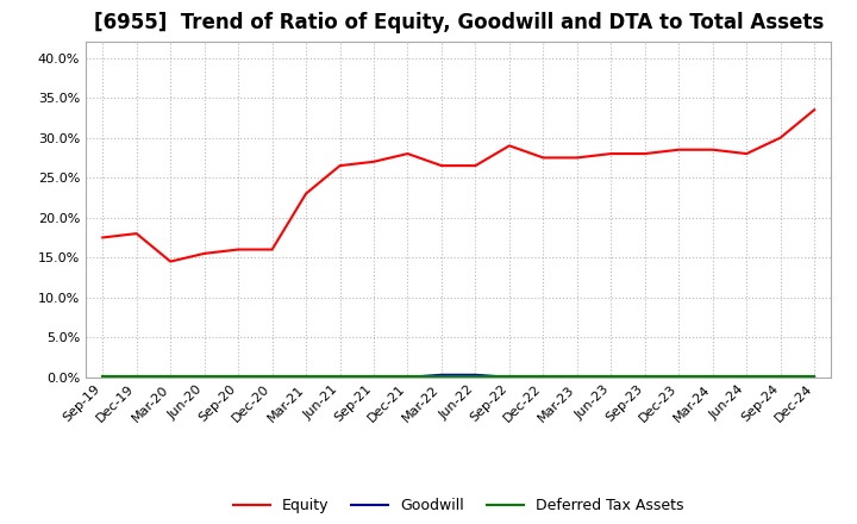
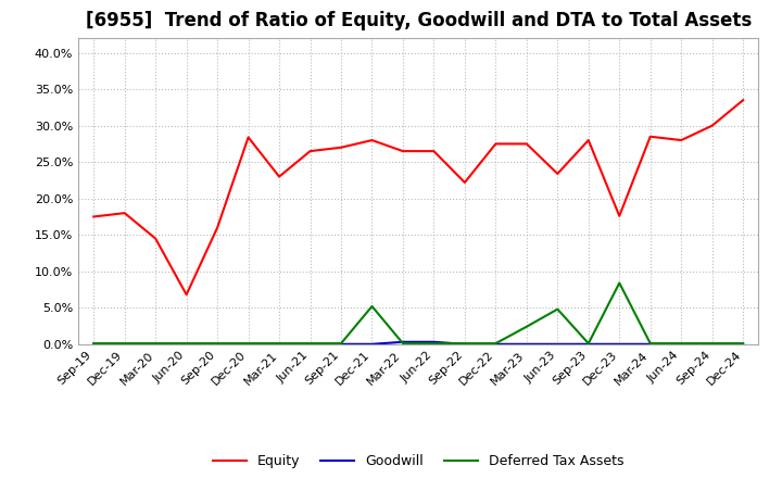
Equity/Jun-20: 15.5% -> 6.8%
Equity/Dec-20: 16.0% -> 28.4%
Deferred Tax Assets/Dec-21: 0.1% -> 5.2%
Equity/Sep-22: 29.0% -> 22.2%
Deferred Tax Assets/Mar-23: 0.1% -> 2.4%
Equity/Jun-23: 28.0% -> 23.4%
Deferred Tax Assets/Jun-23: 0.1% -> 4.8%
Equity/Dec-23: 28.5% -> 17.6%
Deferred Tax Assets/Dec-23: 0.1% -> 8.4%
